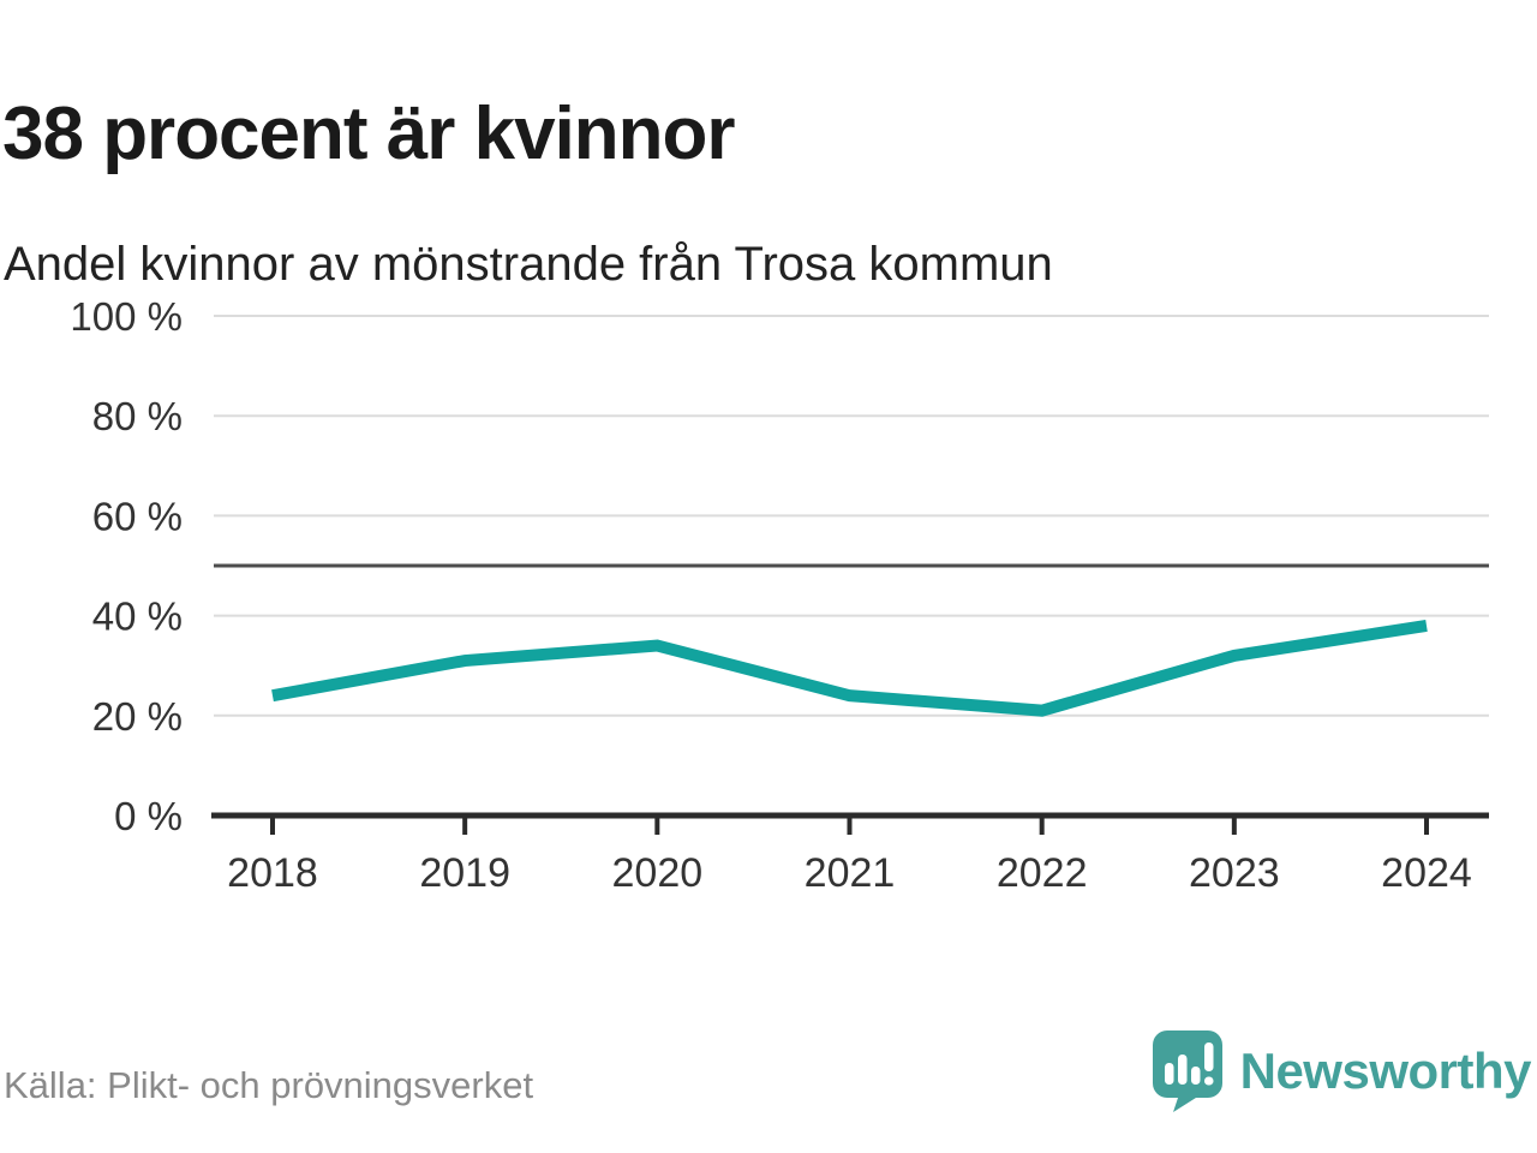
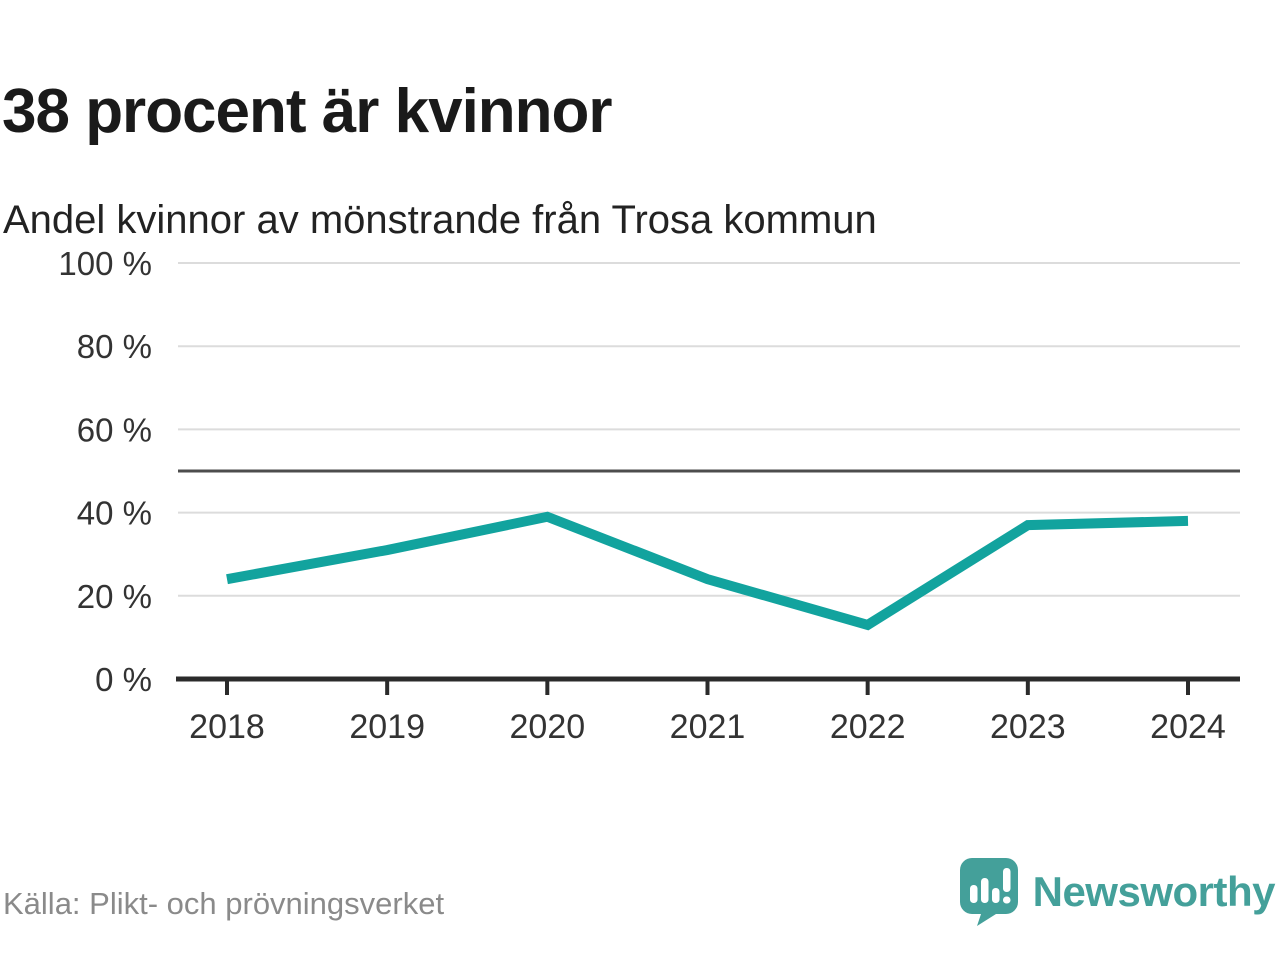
2020: 34% -> 39%
2022: 21% -> 13%
2023: 32% -> 37%
